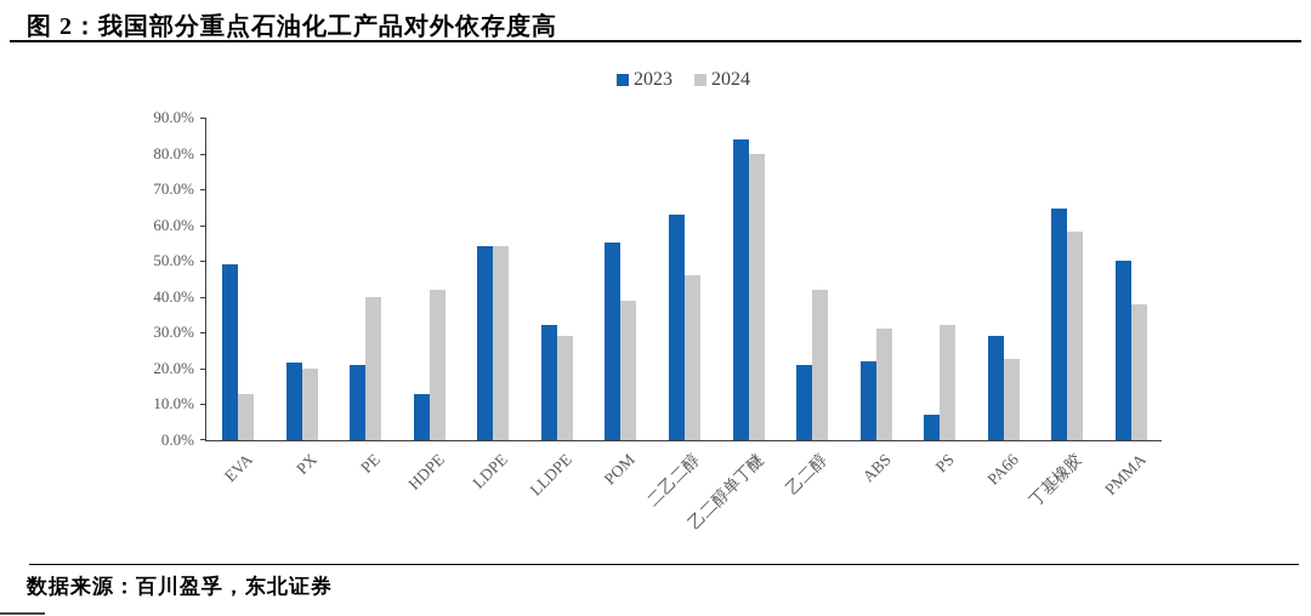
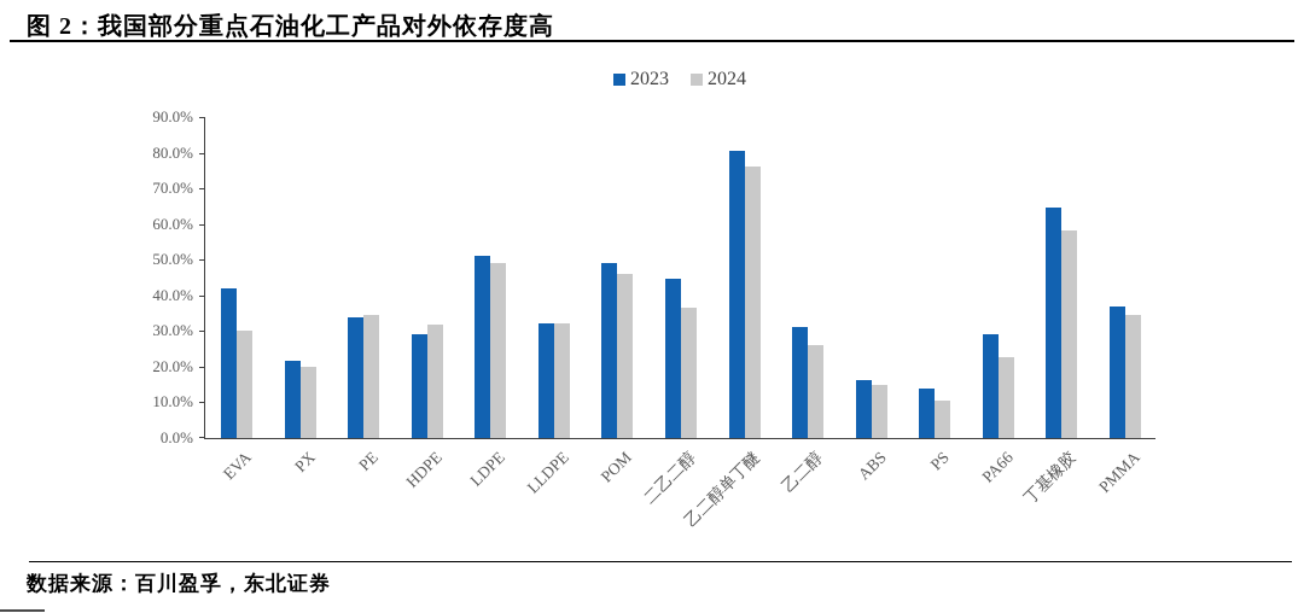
2023/EVA: 49% -> 42%
2024/EVA: 13% -> 30%
2023/PE: 21% -> 34%
2024/PE: 40% -> 34%
2023/HDPE: 13% -> 29%
2024/HDPE: 42% -> 32%
2023/LDPE: 54% -> 51%
2024/LDPE: 54% -> 49%
2024/LLDPE: 29% -> 32%
2023/POM: 55% -> 49%
2024/POM: 39% -> 46%
2023/二乙二醇: 63% -> 44%
2024/二乙二醇: 46% -> 37%
2023/乙二醇单丁醚: 84% -> 80%
2024/乙二醇单丁醚: 80% -> 76%
2023/乙二醇: 21% -> 31%
2024/乙二醇: 42% -> 26%
2023/ABS: 22% -> 16%
2024/ABS: 31% -> 15%
2023/PS: 7% -> 14%
2024/PS: 32% -> 10%
2023/PMMA: 50% -> 37%
2024/PMMA: 38% -> 34%
